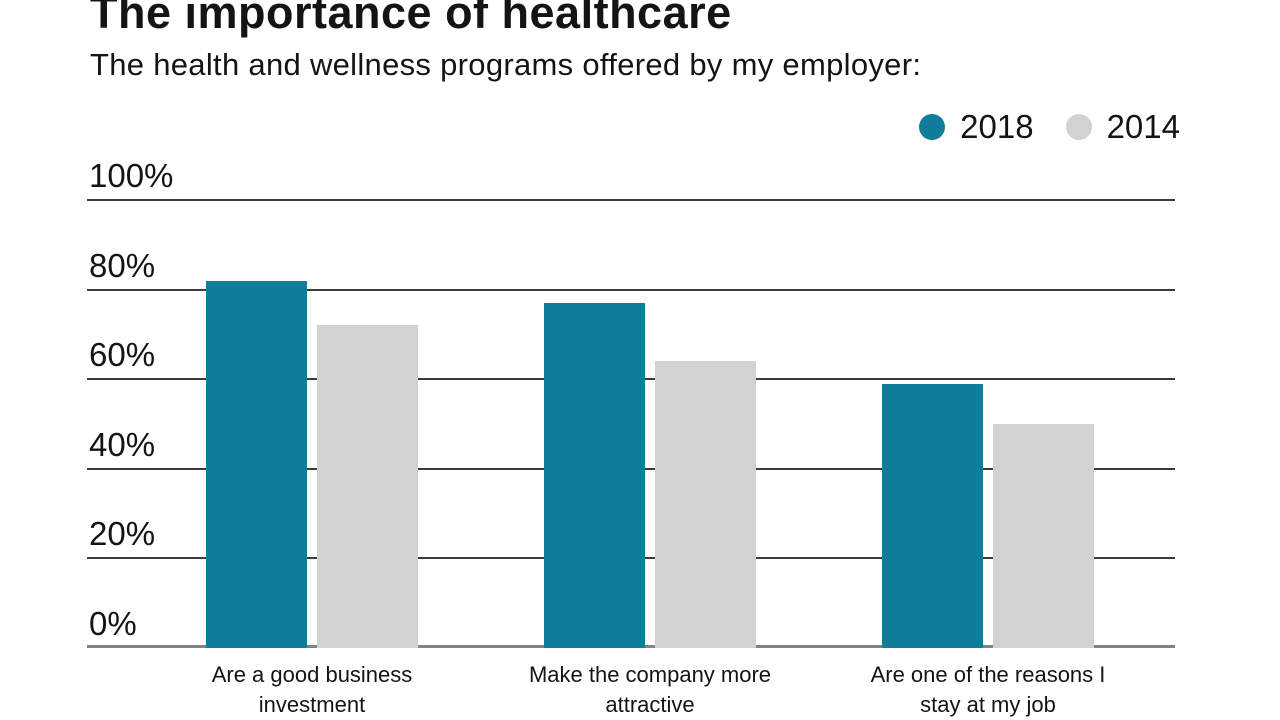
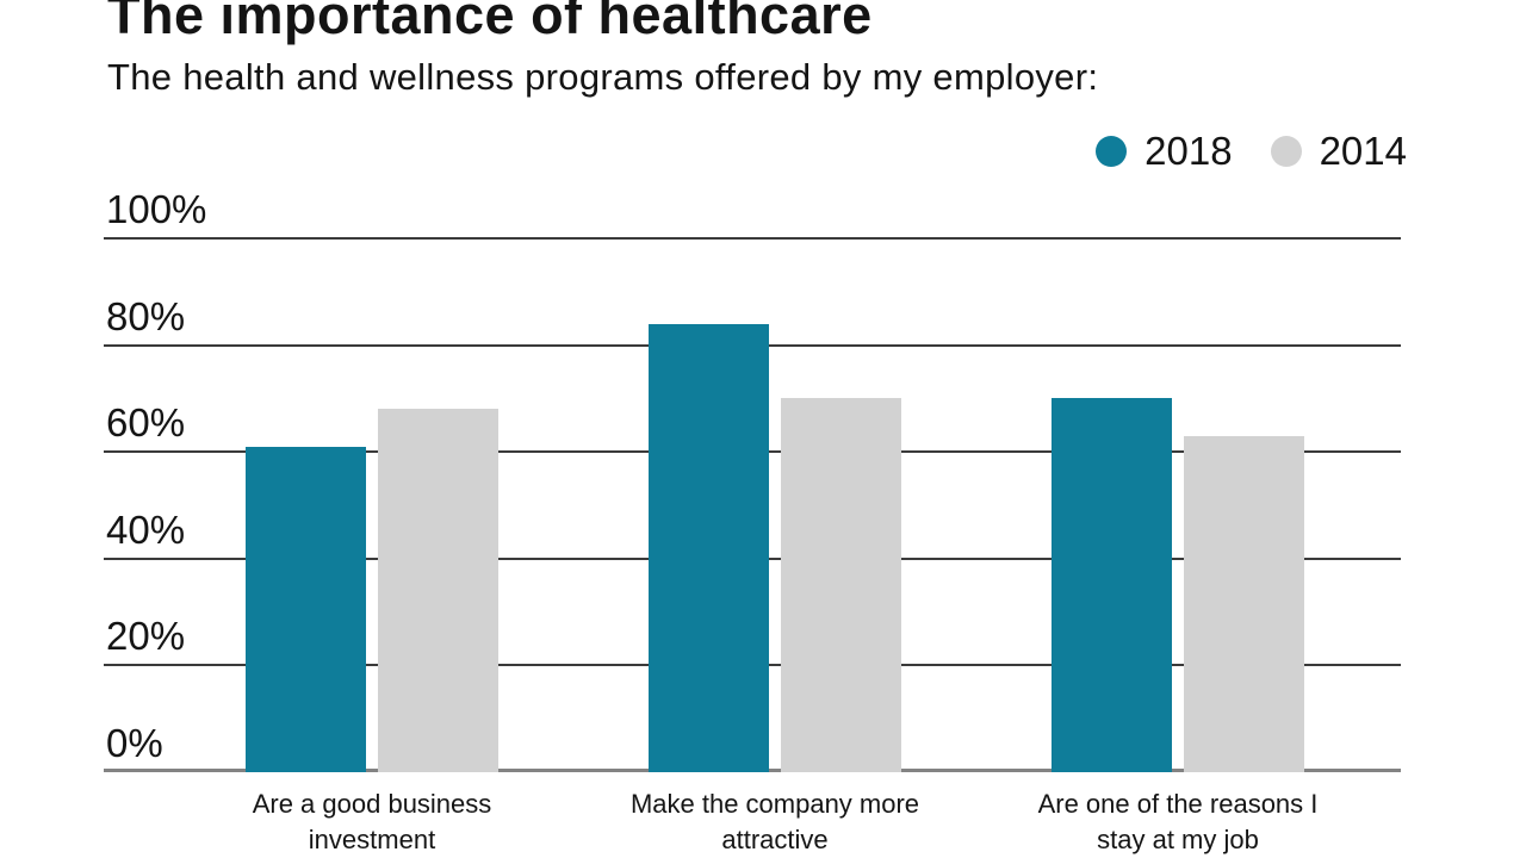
2018/Are a good business investment: 82% -> 61%
2014/Are a good business investment: 72% -> 68%
2018/Make the company more attractive: 77% -> 84%
2014/Make the company more attractive: 64% -> 70%
2018/Are one of the reasons I stay at my job: 59% -> 70%
2014/Are one of the reasons I stay at my job: 50% -> 63%
